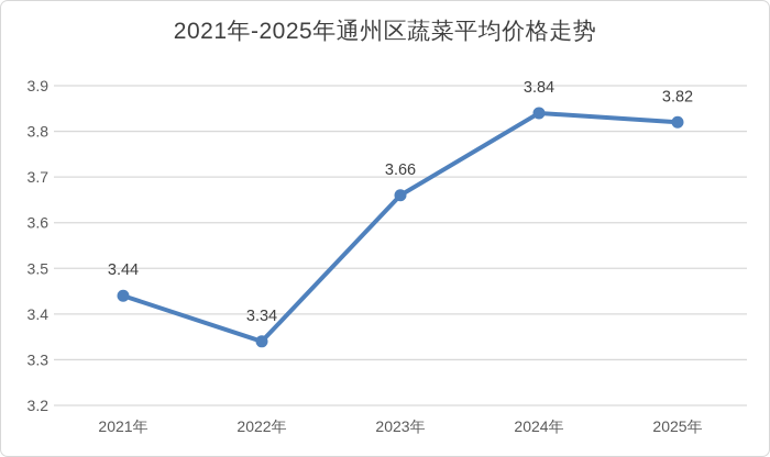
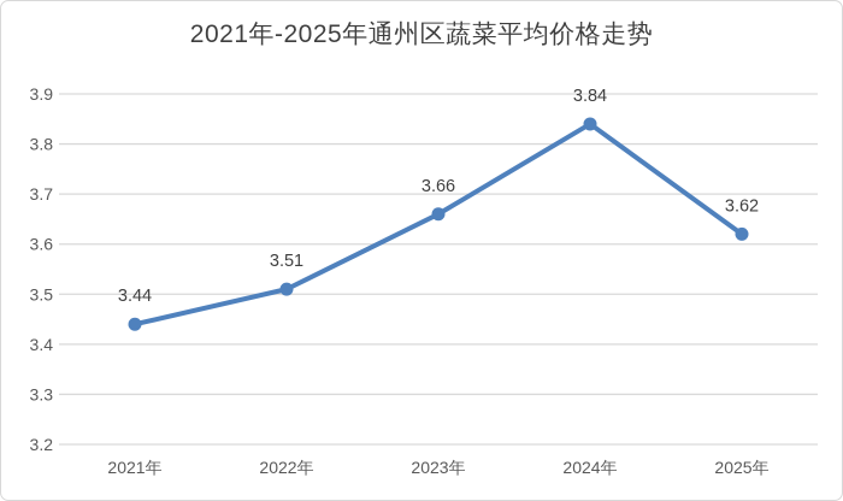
2022年: 3.34 -> 3.51
2025年: 3.82 -> 3.62
